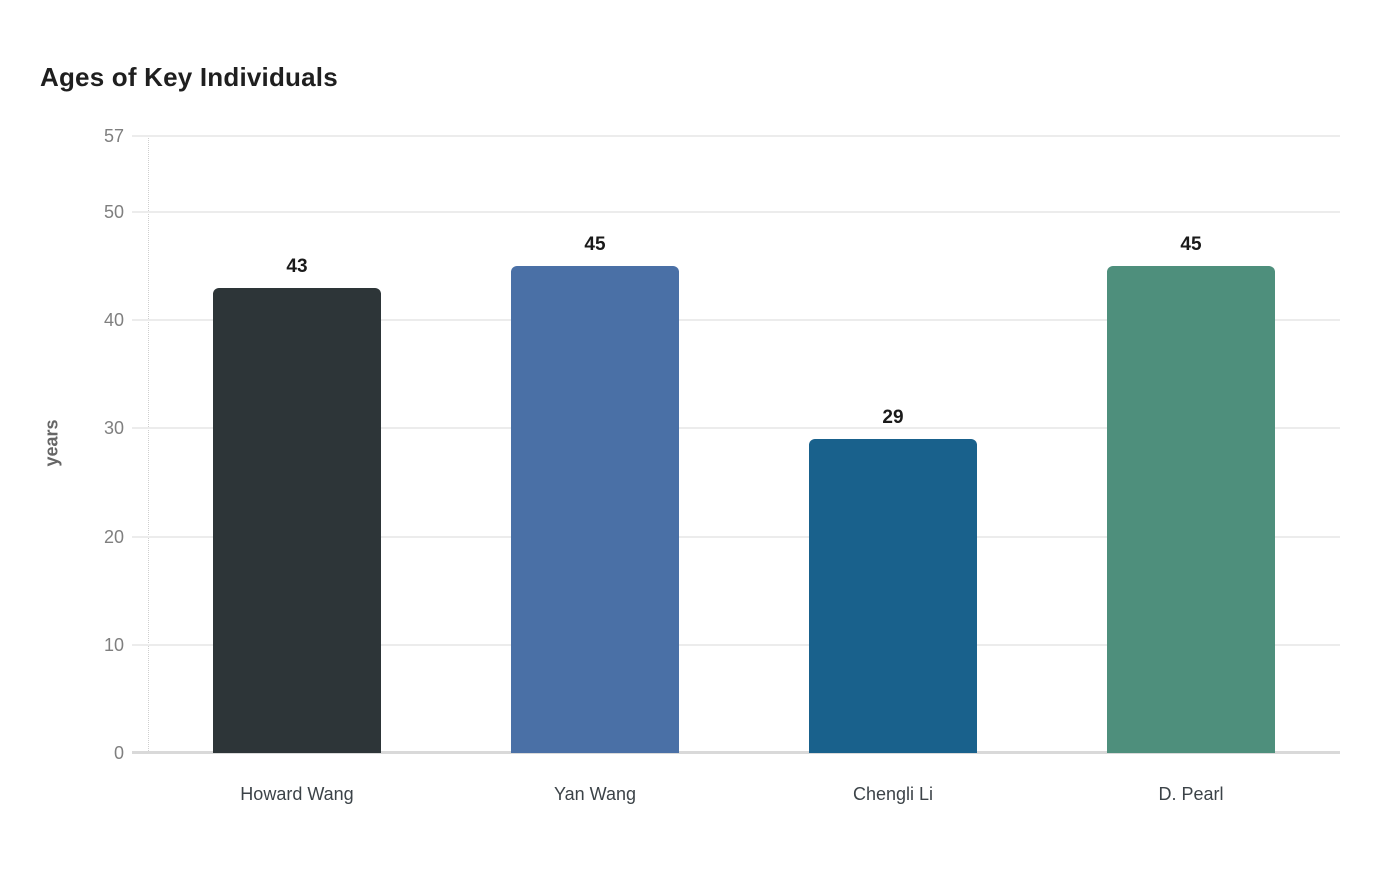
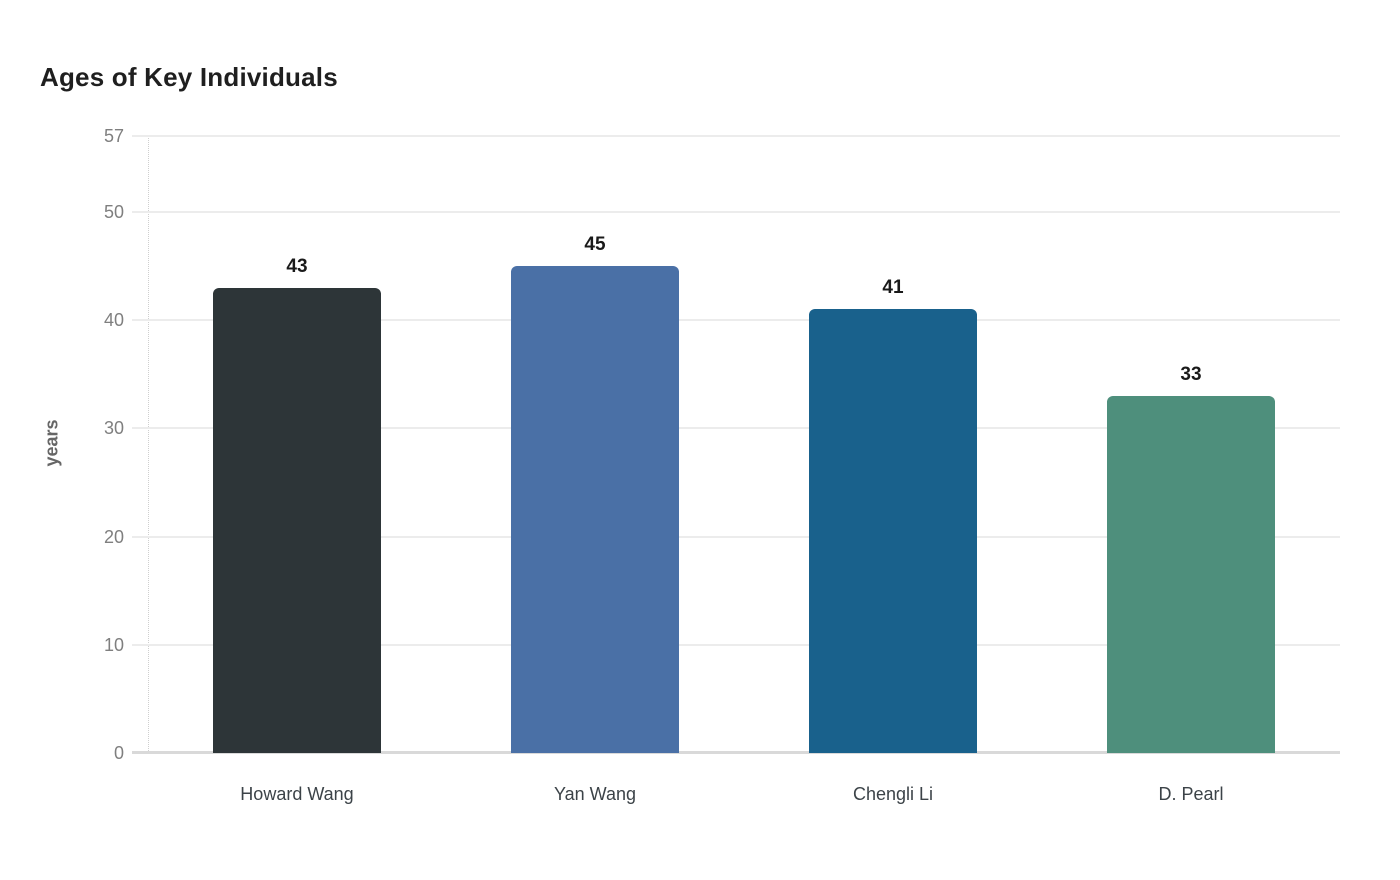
Chengli Li: 29 -> 41
D. Pearl: 45 -> 33
